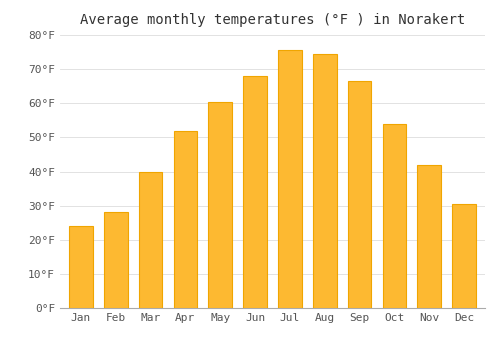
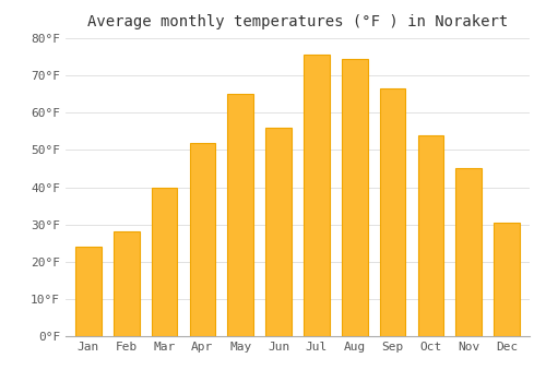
May: 60.5°F -> 65.0°F
Jun: 68.0°F -> 56.0°F
Nov: 42.0°F -> 45.0°F
